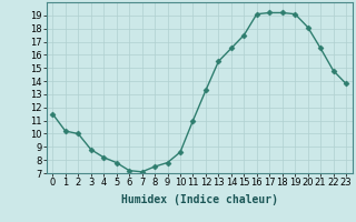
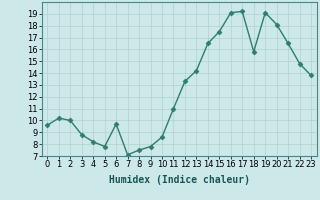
0: 11.5 -> 9.6
6: 7.2 -> 9.7
13: 15.5 -> 14.2
18: 19.2 -> 15.8
